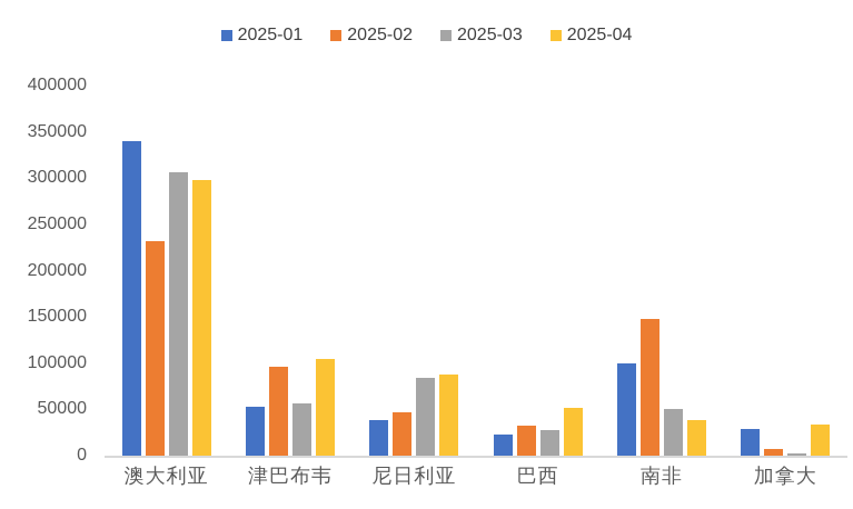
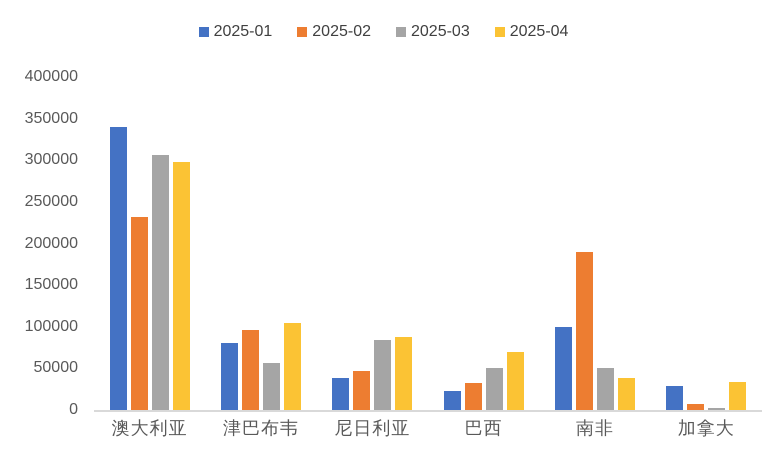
2025-01/津巴布韦: 50000 -> 80000
2025-03/巴西: 30000 -> 50000
2025-04/巴西: 50000 -> 70000
2025-02/南非: 150000 -> 190000
